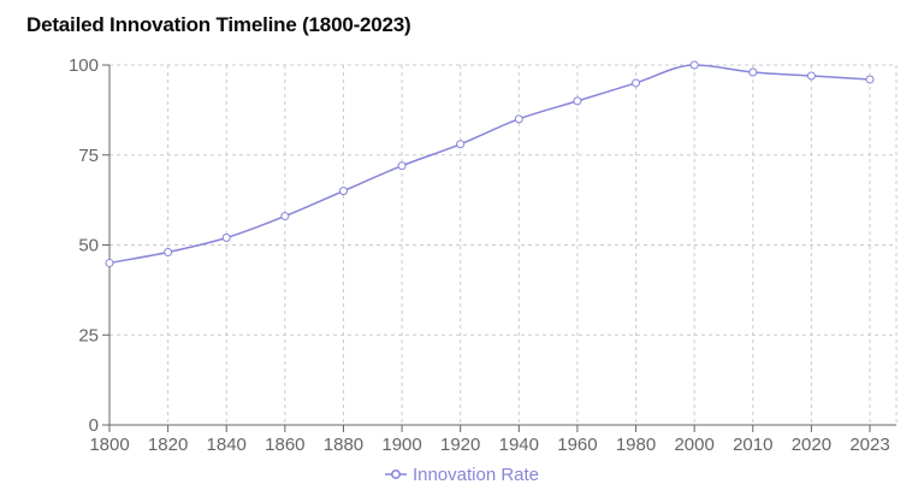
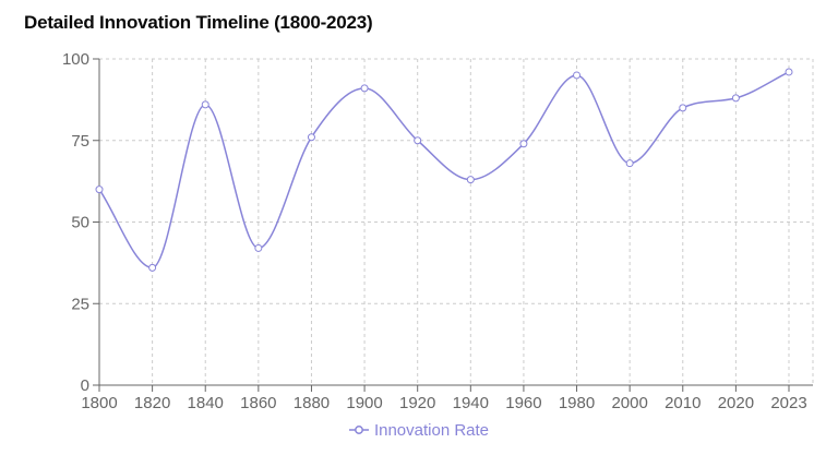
1800: 45 -> 60
1820: 48 -> 36
1840: 52 -> 86
1860: 58 -> 42
1880: 65 -> 76
1900: 72 -> 91
1920: 78 -> 75
1940: 85 -> 63
1960: 90 -> 74
2000: 100 -> 68
2010: 98 -> 85
2020: 97 -> 88
